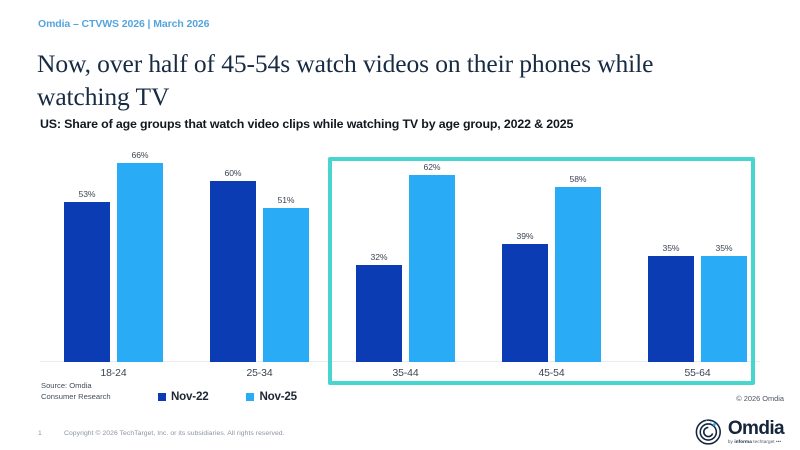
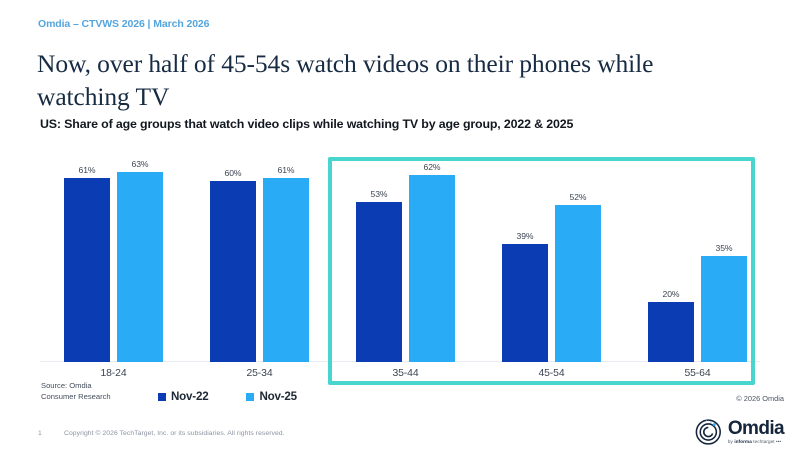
Nov-22/18-24: 53% -> 61%
Nov-25/18-24: 66% -> 63%
Nov-25/25-34: 51% -> 61%
Nov-22/35-44: 32% -> 53%
Nov-25/45-54: 58% -> 52%
Nov-22/55-64: 35% -> 20%
